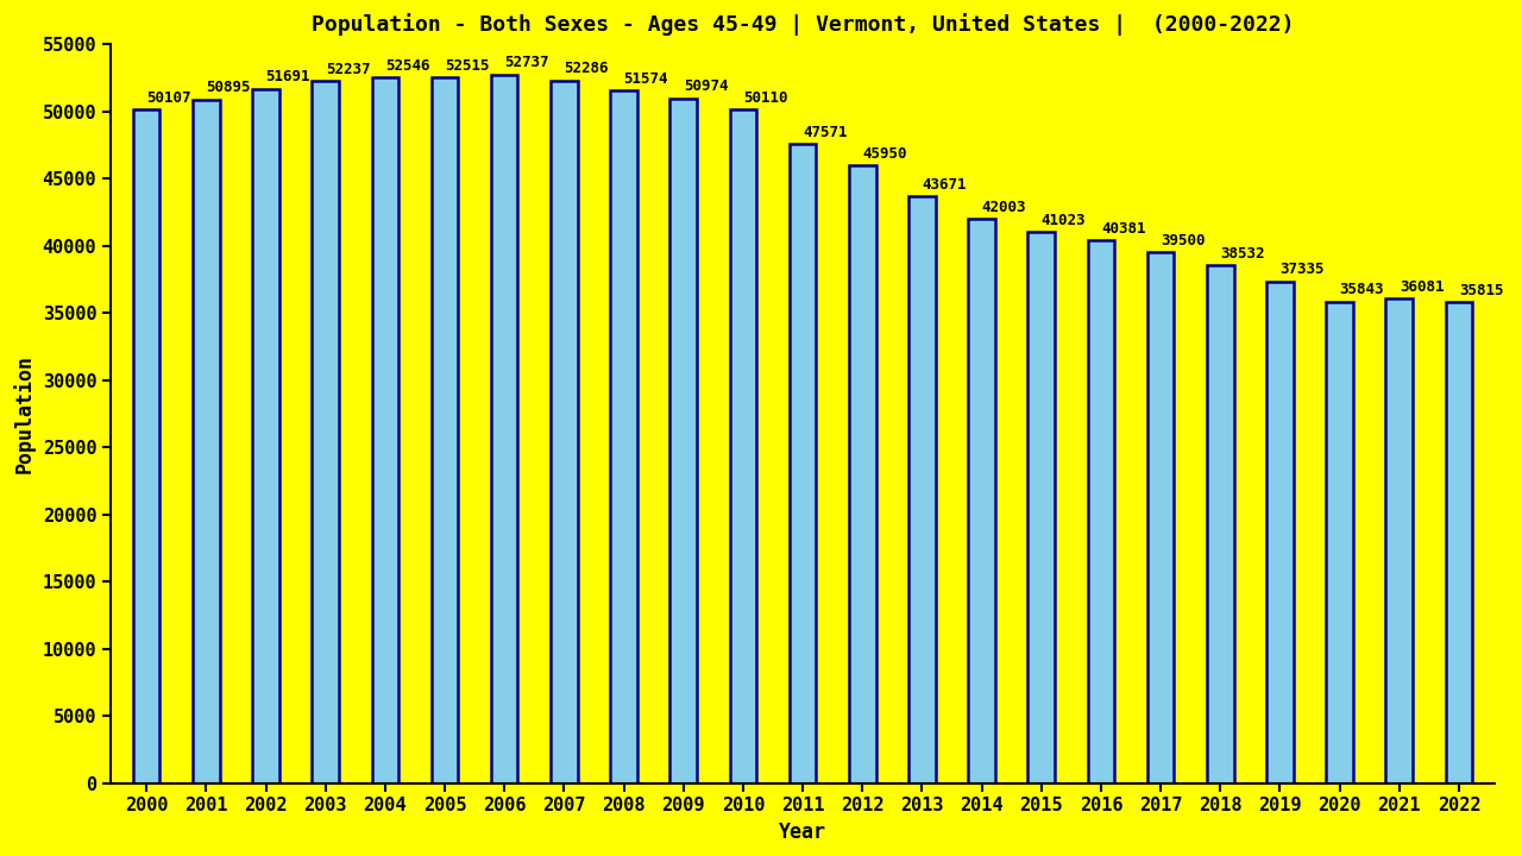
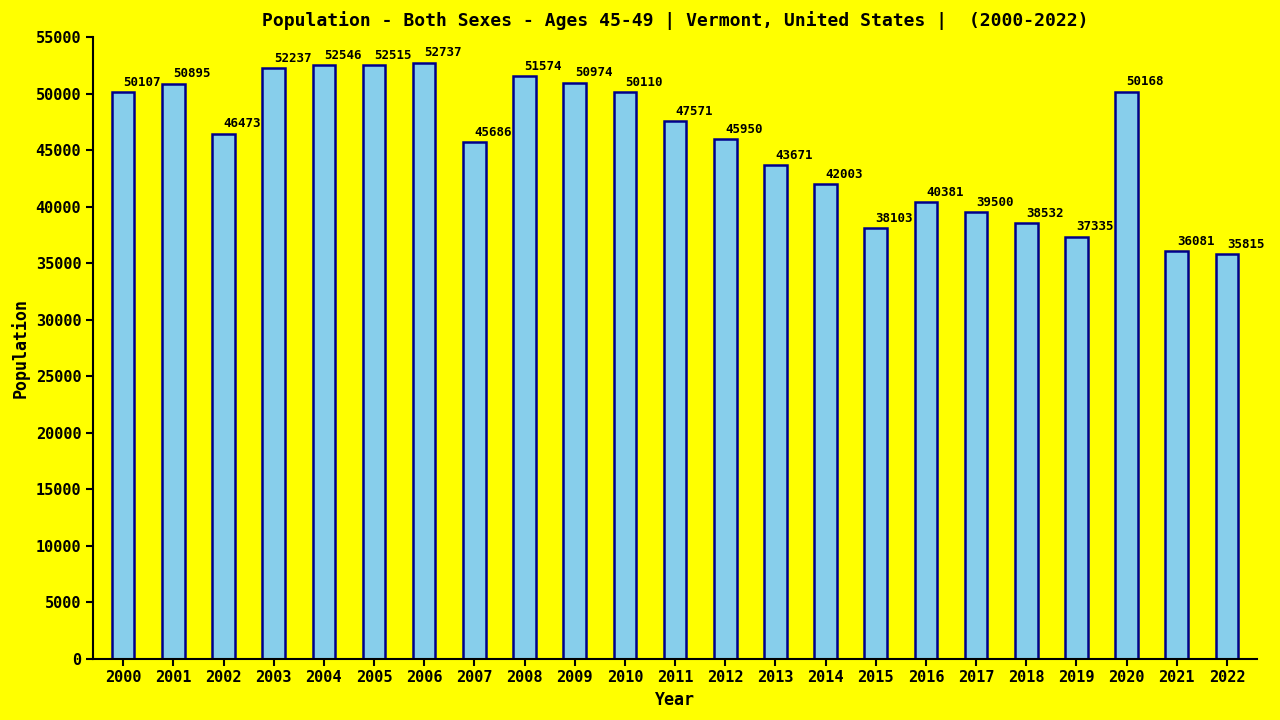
2002: 51691 -> 46473
2007: 52286 -> 45686
2015: 41023 -> 38103
2020: 35843 -> 50168
